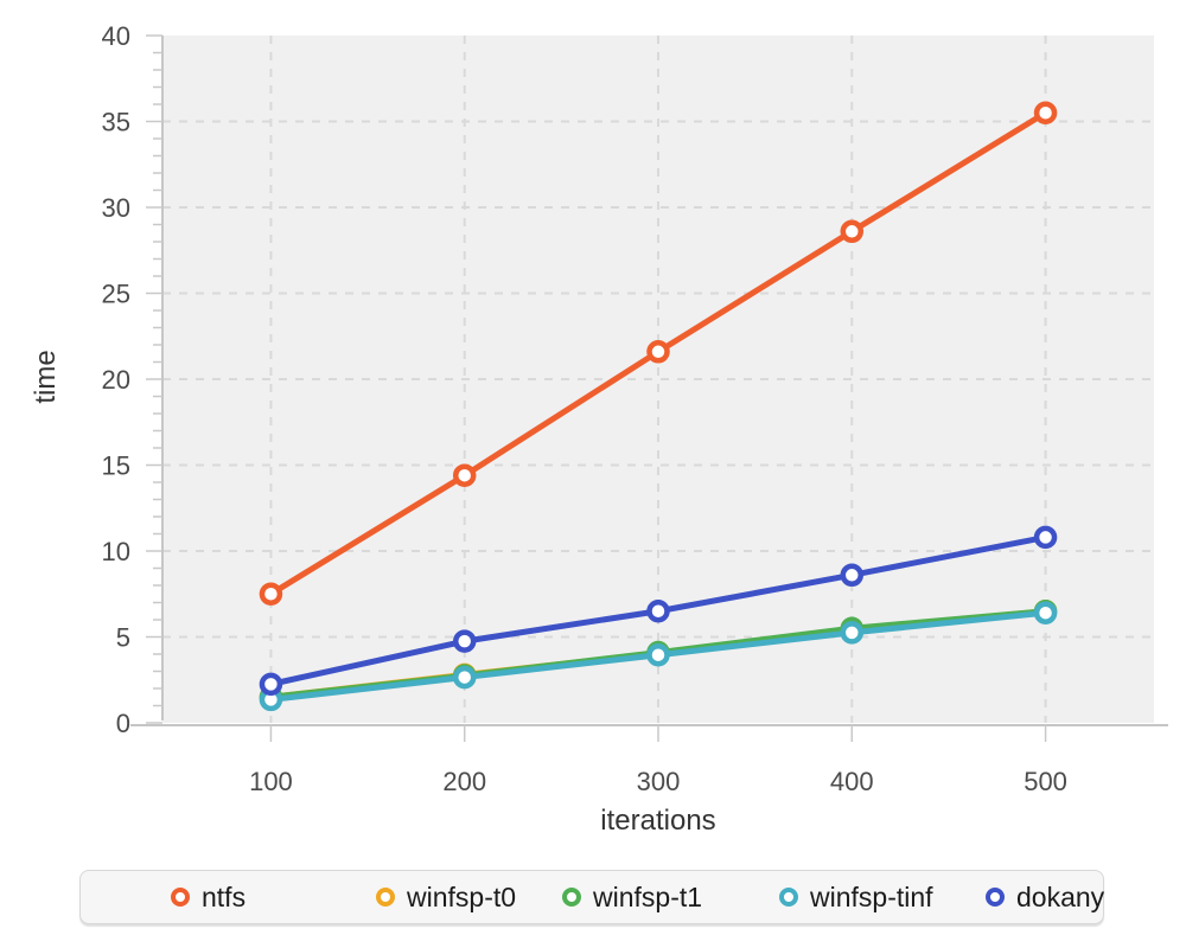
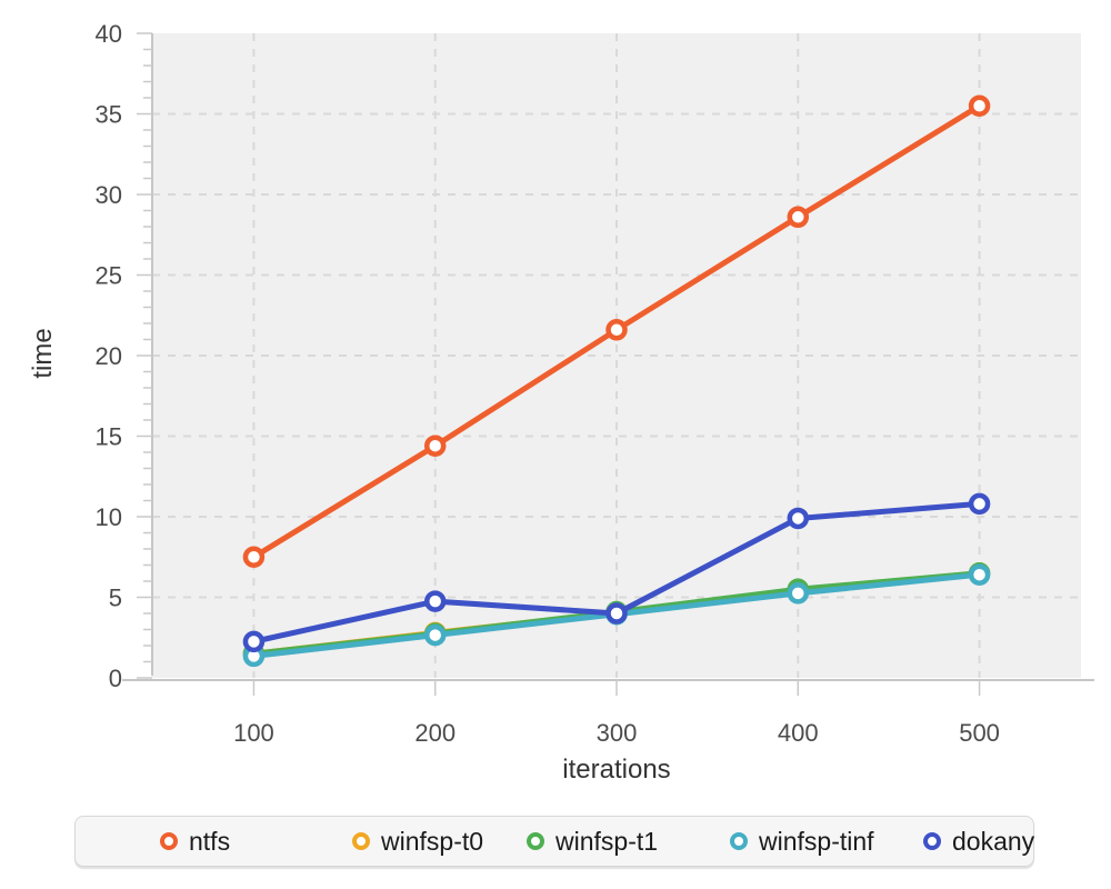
dokany/300: 6.5 -> 4.0
dokany/400: 8.6 -> 9.9
